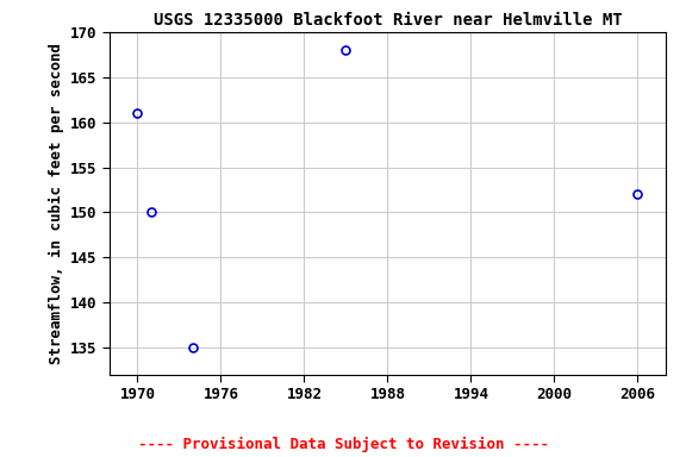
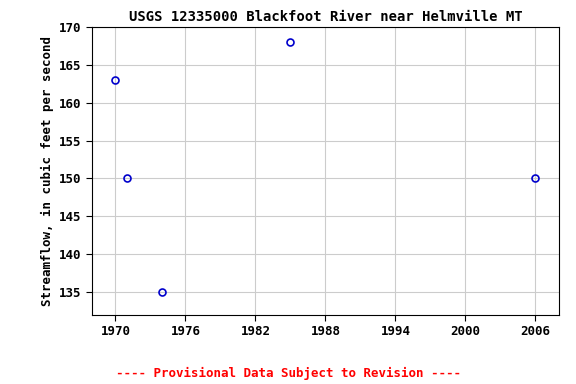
1970: 161 -> 163
2006: 152 -> 150
